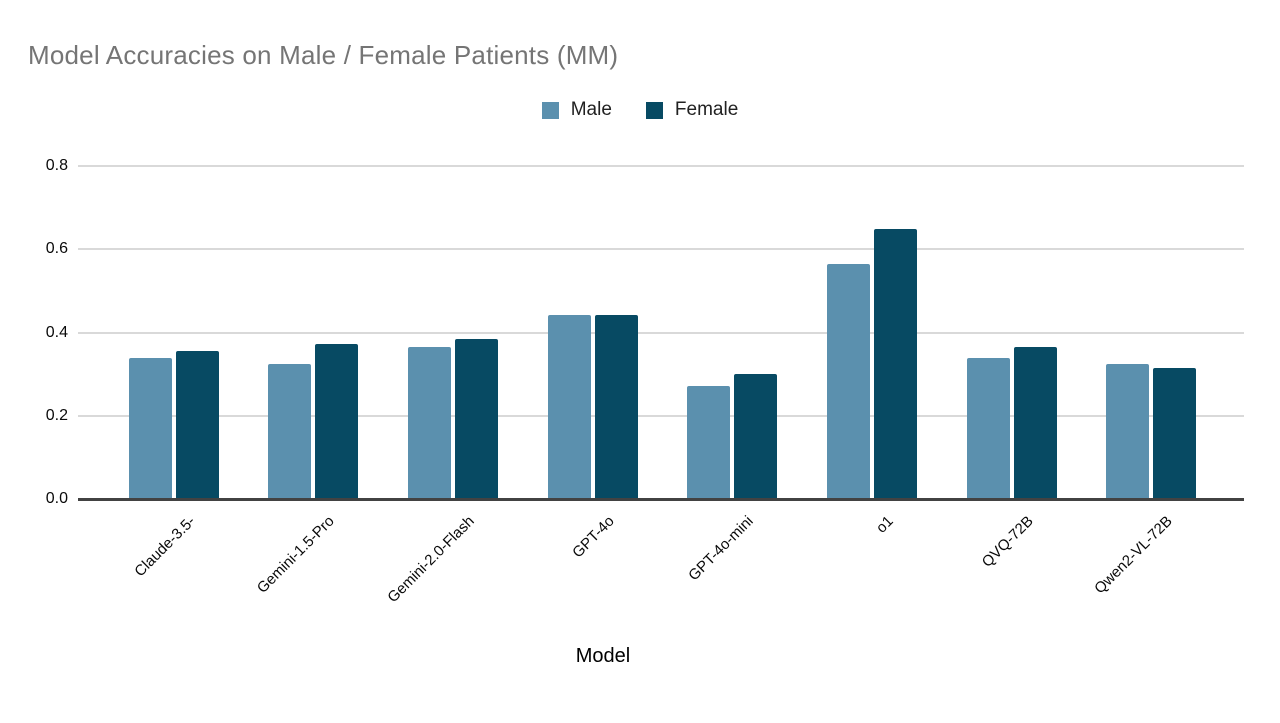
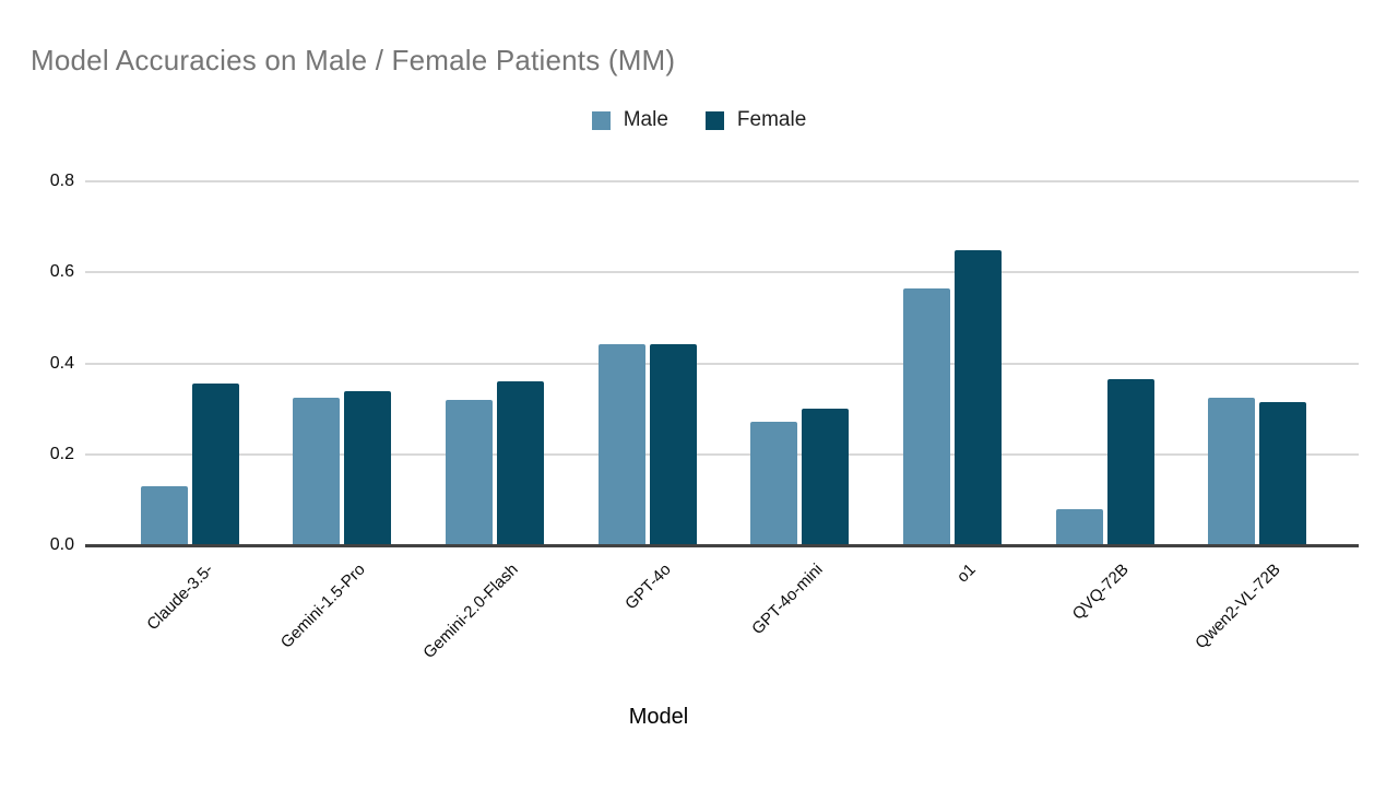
Male/Claude-3.5-: 0.34 -> 0.13
Female/Gemini-1.5-Pro: 0.37 -> 0.34
Male/Gemini-2.0-Flash: 0.37 -> 0.32
Female/Gemini-2.0-Flash: 0.39 -> 0.36
Male/QVQ-72B: 0.34 -> 0.08
